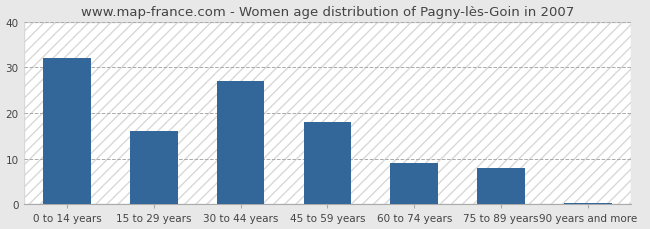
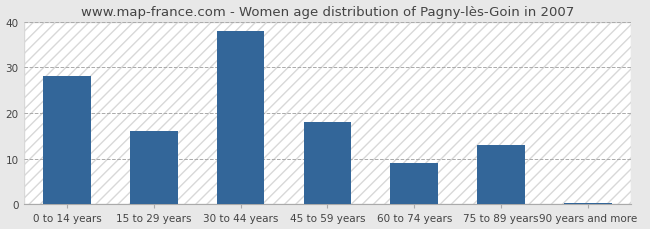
0 to 14 years: 32.0 -> 28.0
30 to 44 years: 27.0 -> 38.0
75 to 89 years: 8.0 -> 13.0
